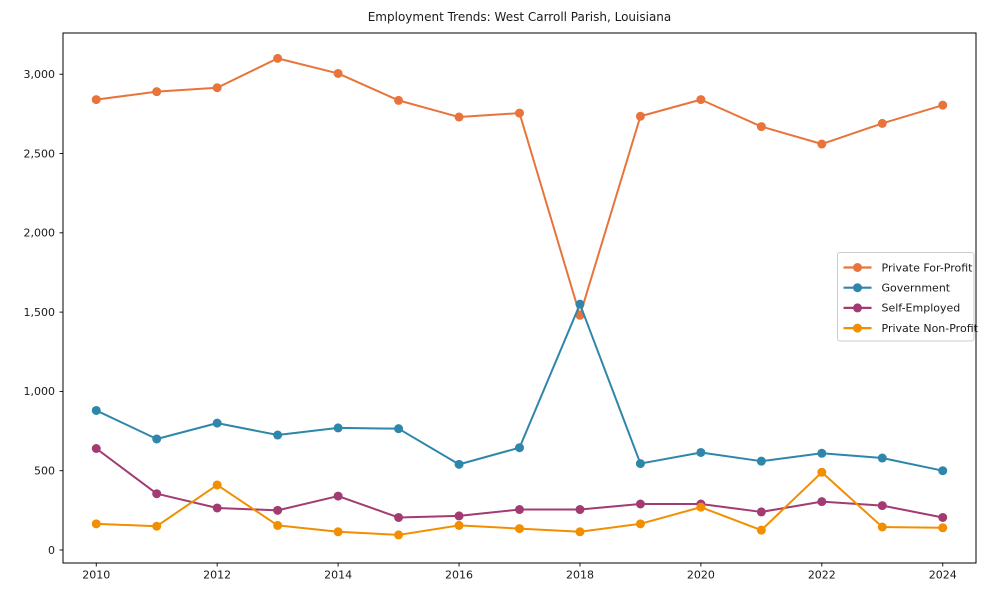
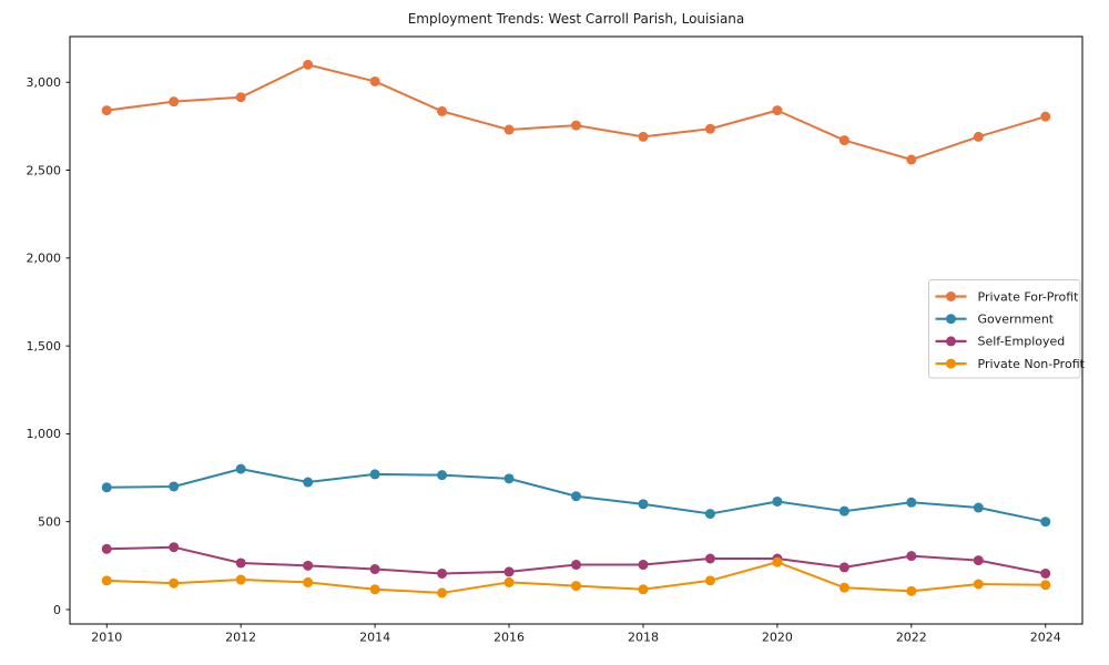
Government/2010: 880 -> 700
Self-Employed/2010: 640 -> 340
Private Non-Profit/2012: 410 -> 170
Self-Employed/2014: 340 -> 230
Government/2016: 540 -> 740
Private For-Profit/2018: 1480 -> 2690
Government/2018: 1550 -> 600
Private Non-Profit/2022: 490 -> 100
